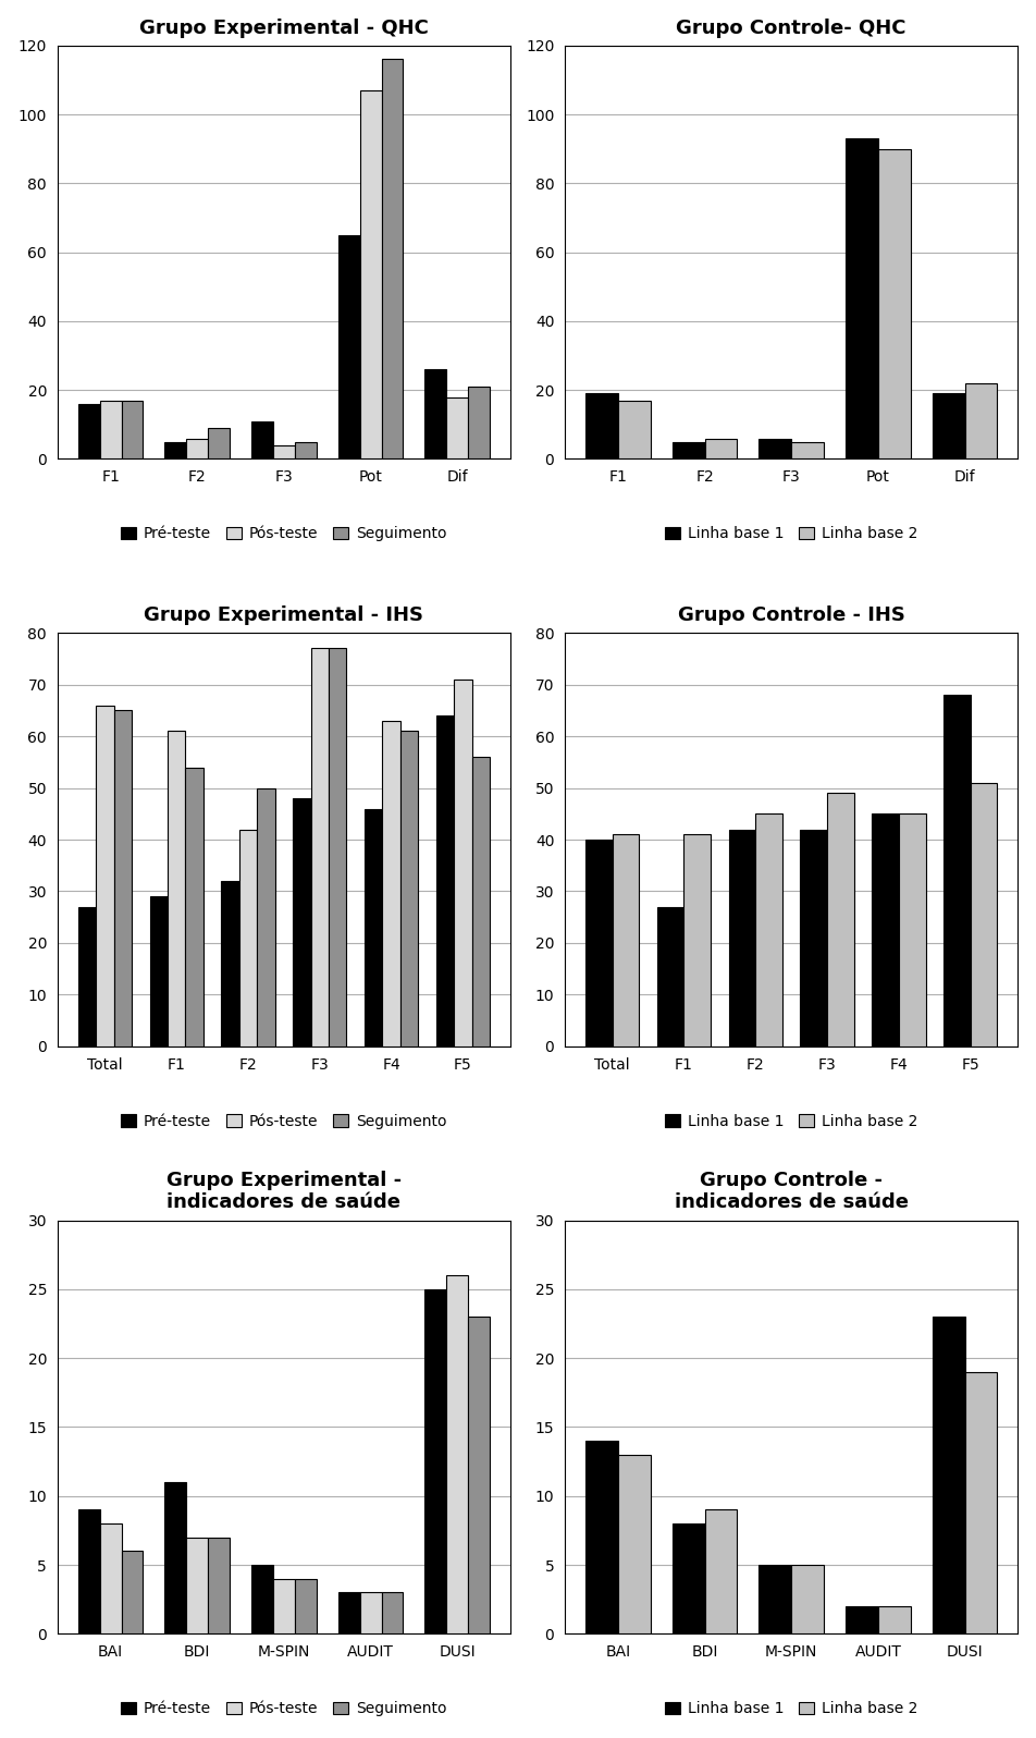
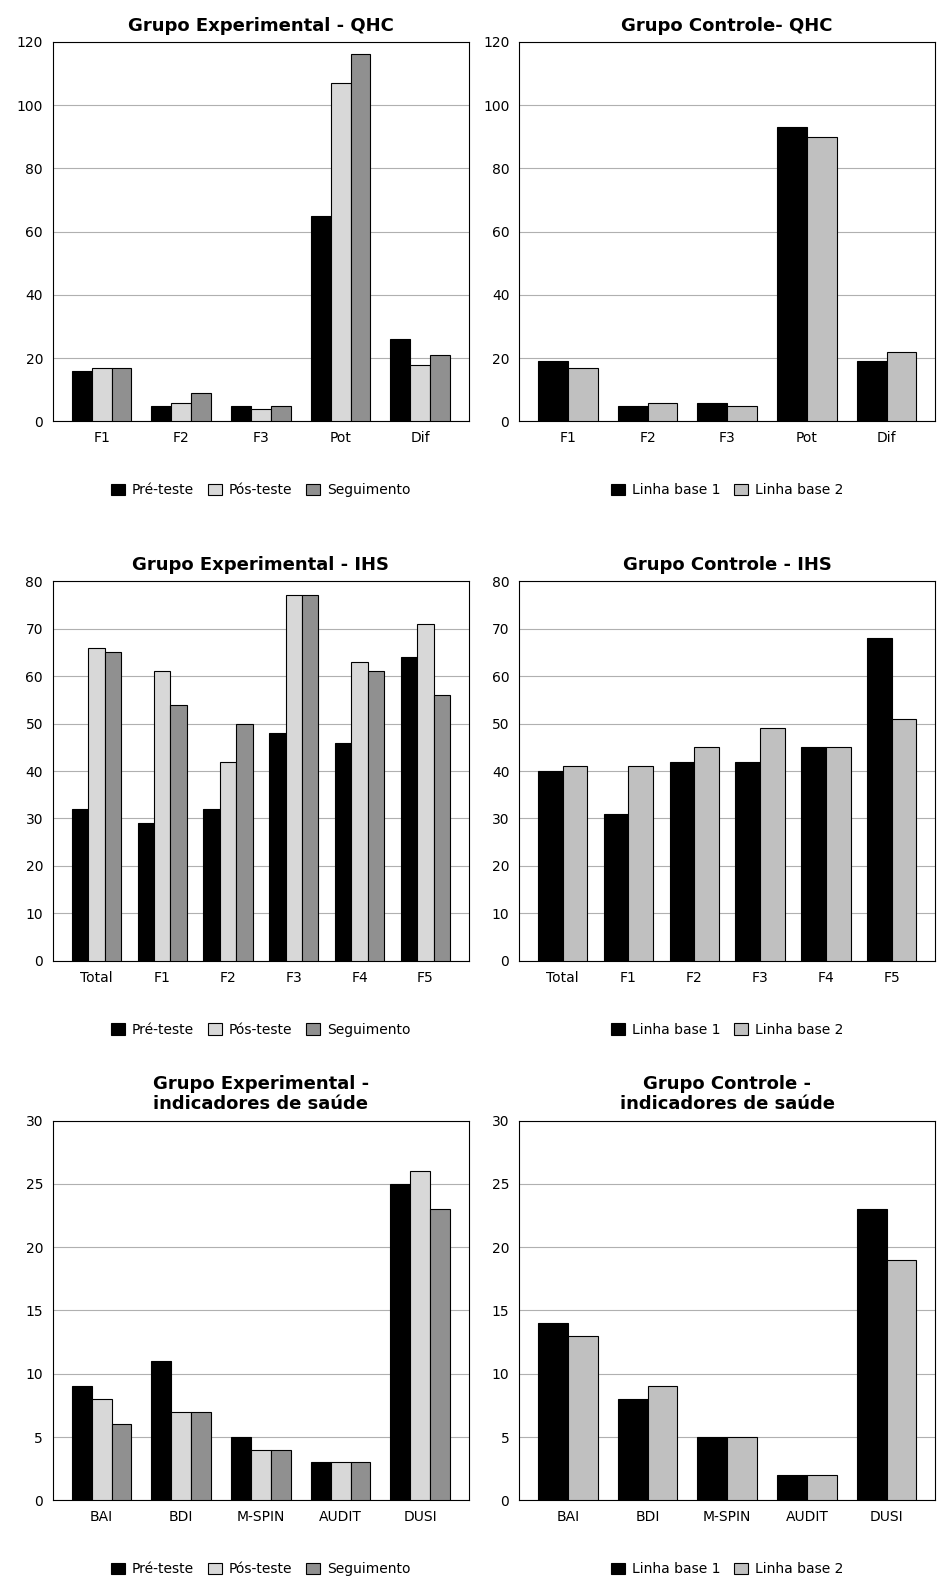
Grupo Experimental - QHC/Pré-teste/F3: 11 -> 5
Grupo Experimental - IHS/Pré-teste/Total: 27 -> 32
Grupo Controle - IHS/Linha base 1/F1: 27 -> 31
